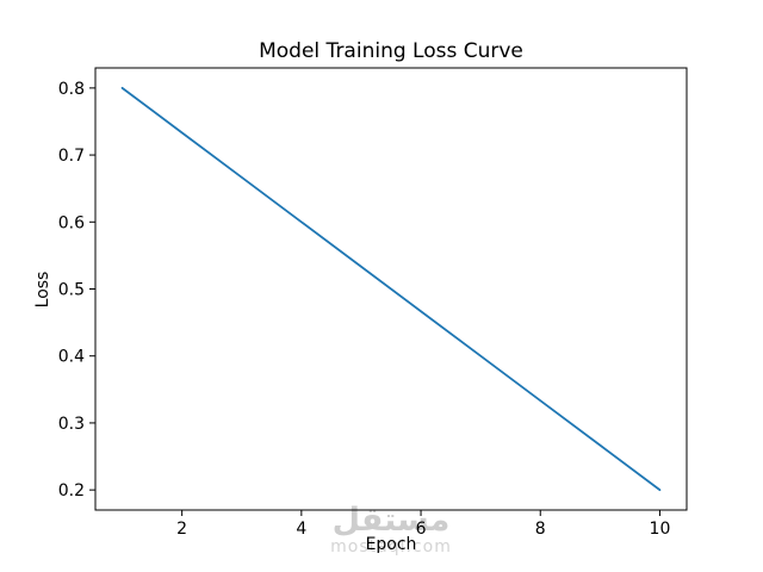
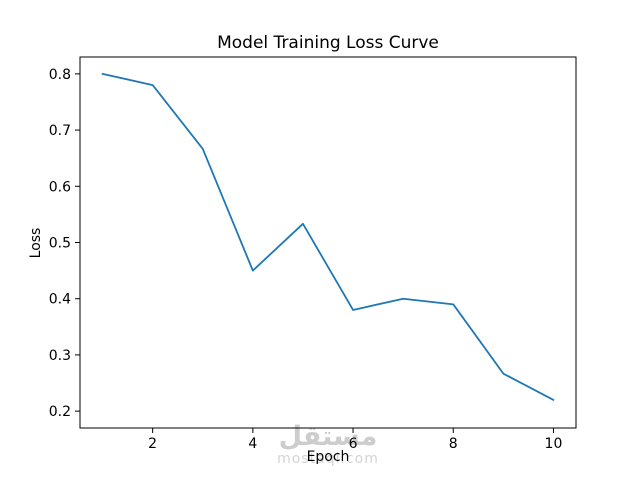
2: 0.73 -> 0.78
4: 0.60 -> 0.45
6: 0.47 -> 0.38
8: 0.33 -> 0.39
10: 0.20 -> 0.22
